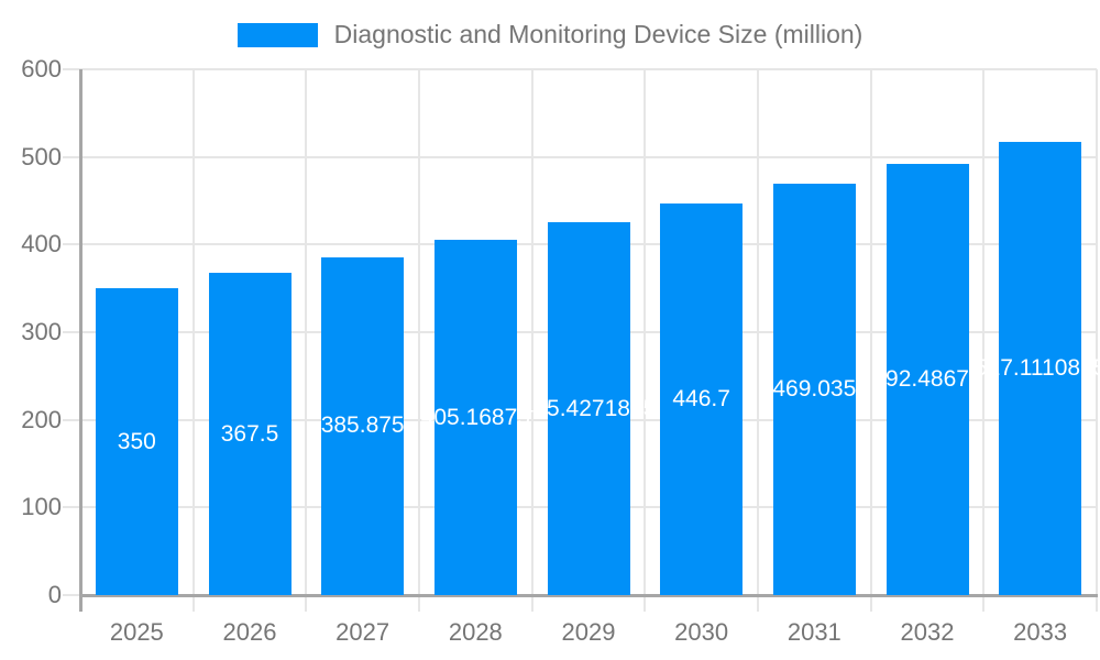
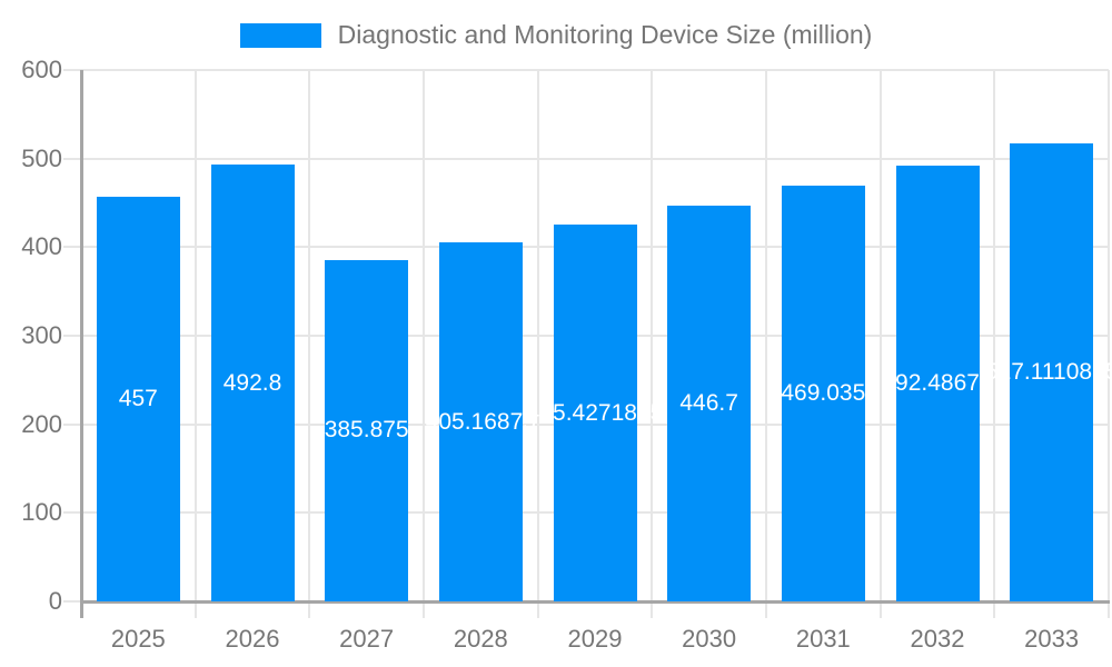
2025: 350 -> 457
2026: 367.5 -> 492.8
